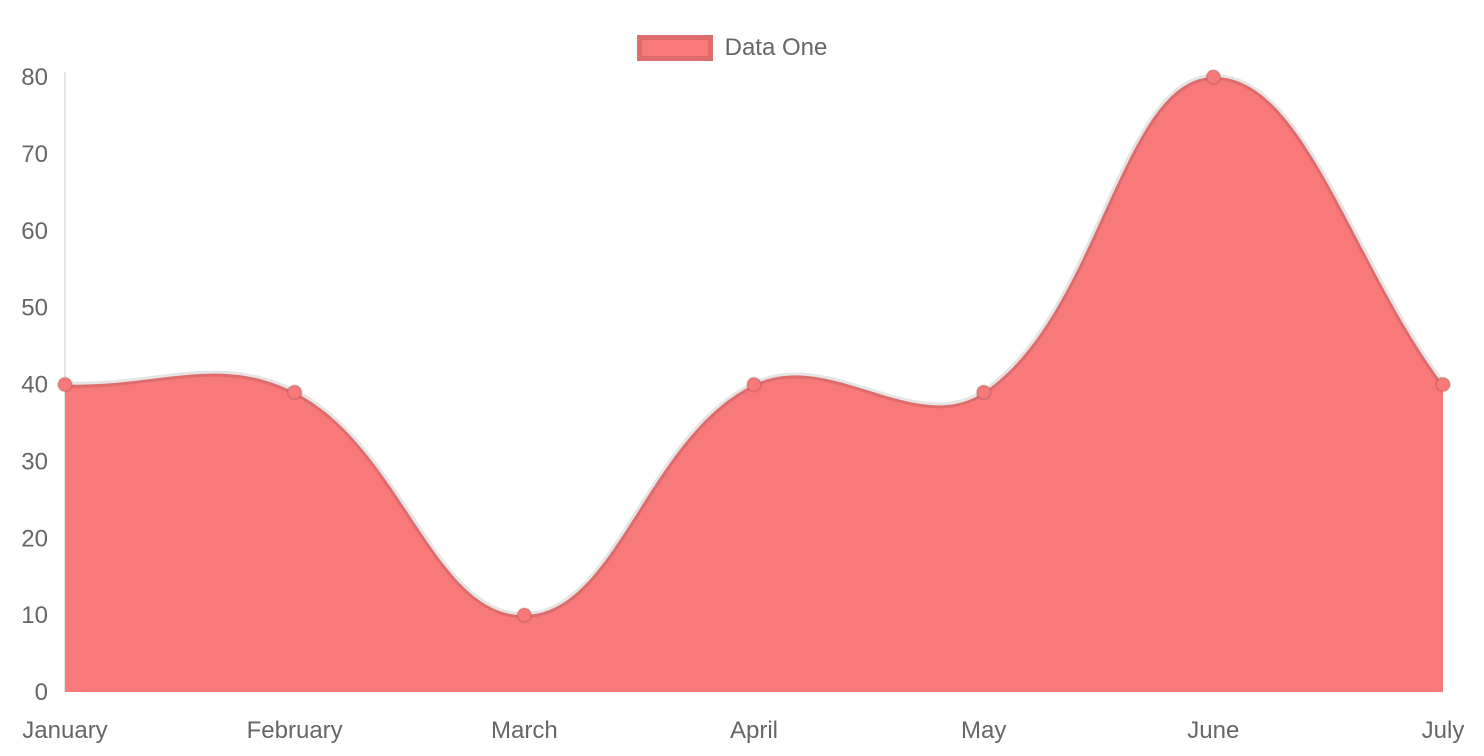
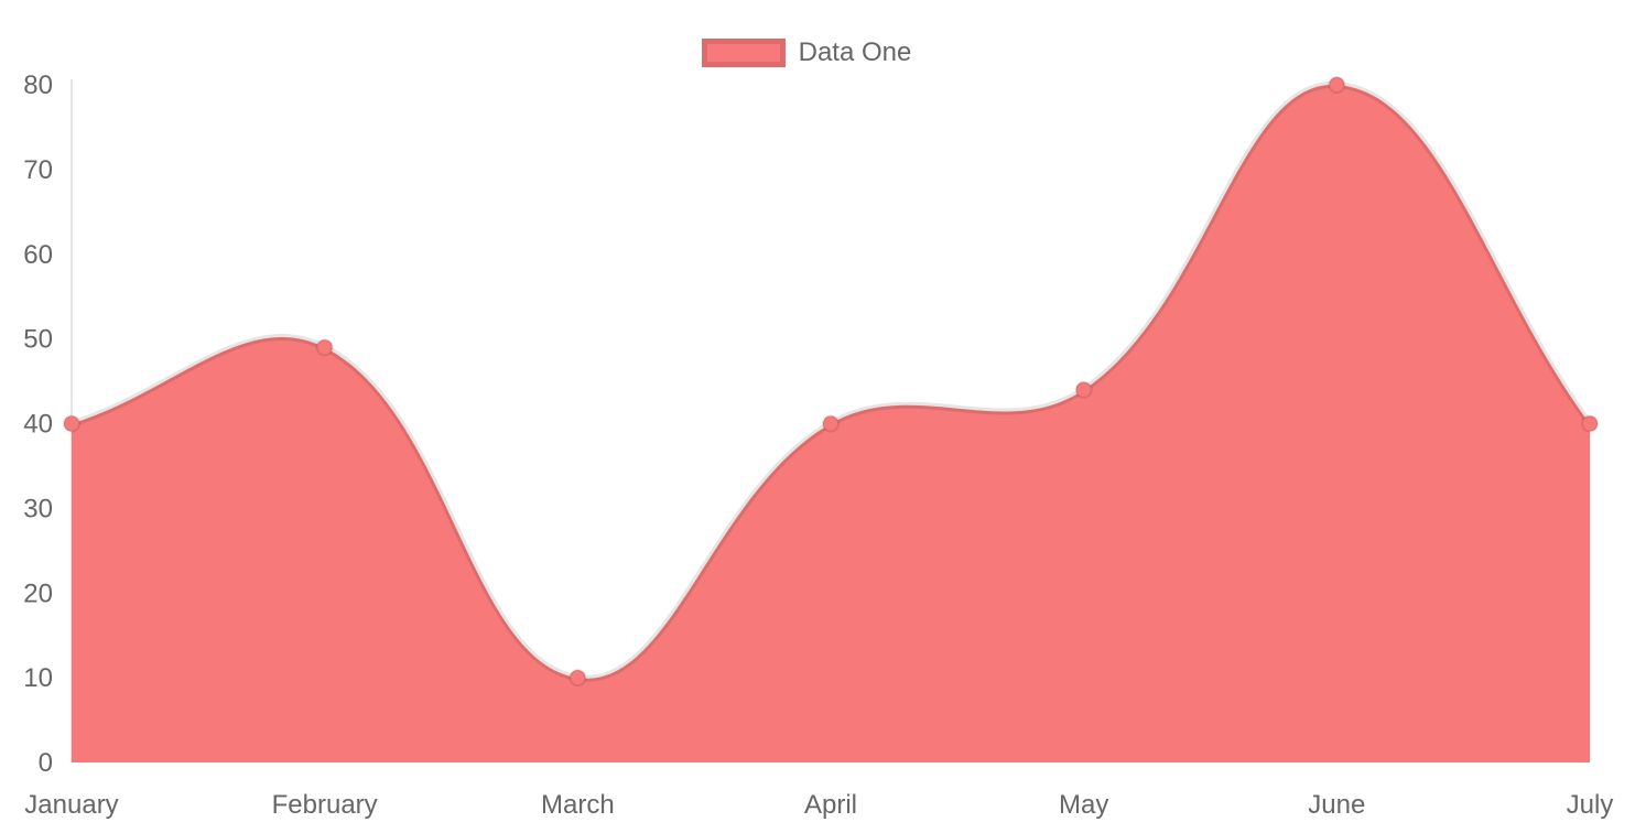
February: 39 -> 49
May: 39 -> 44
